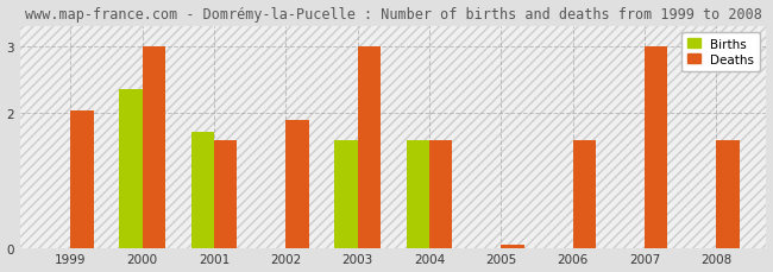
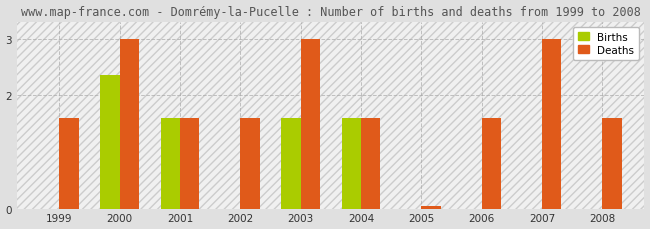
Deaths/1999: 2.04 -> 1.60
Births/2001: 1.72 -> 1.60
Deaths/2002: 1.90 -> 1.60
